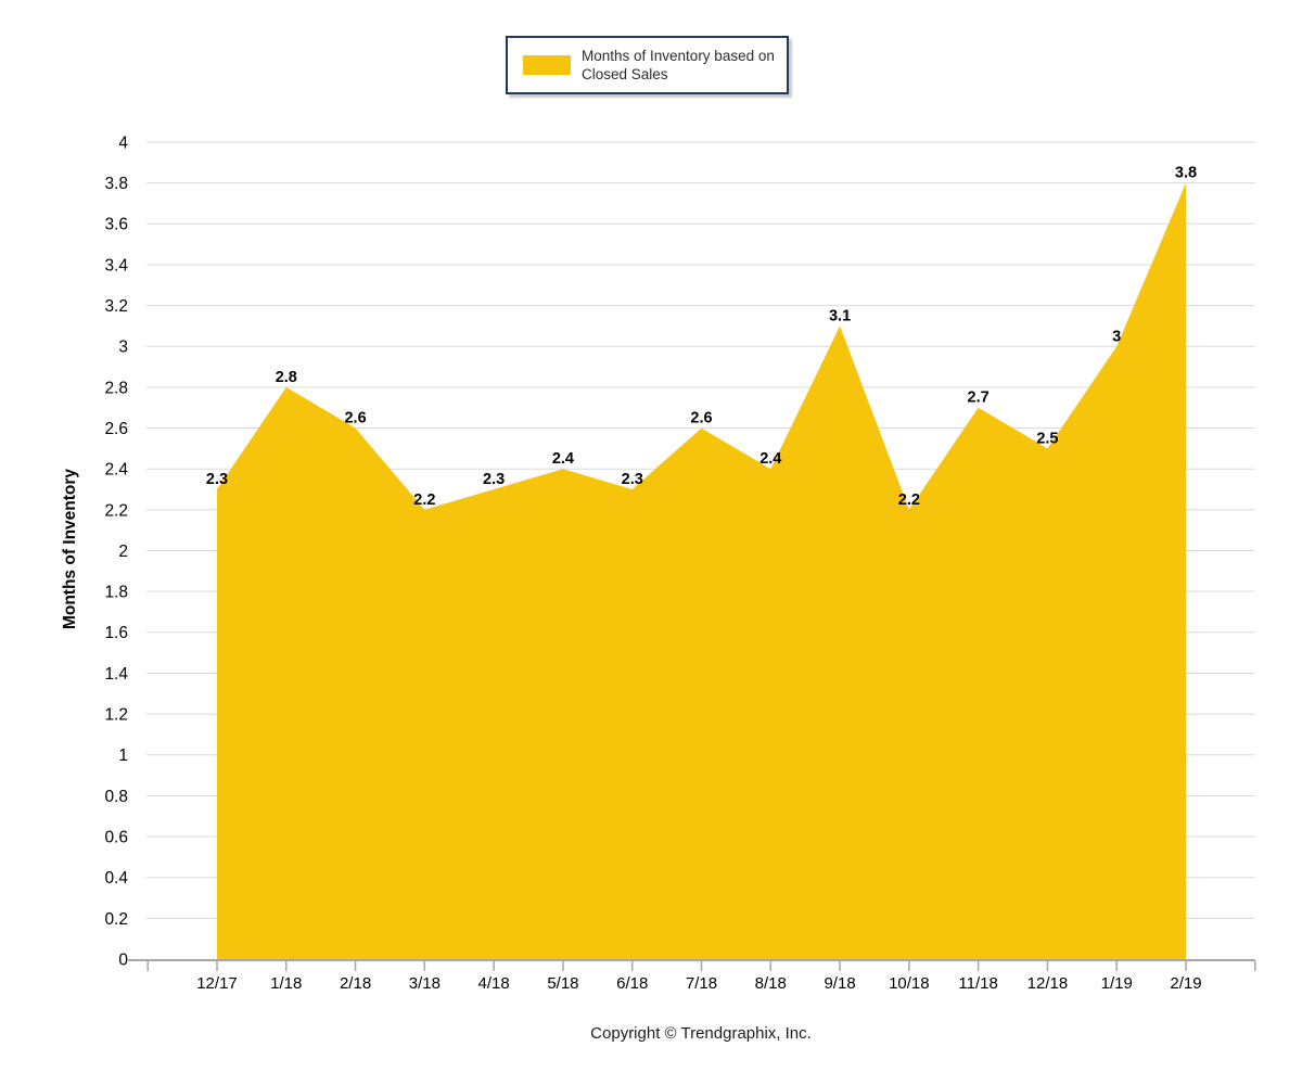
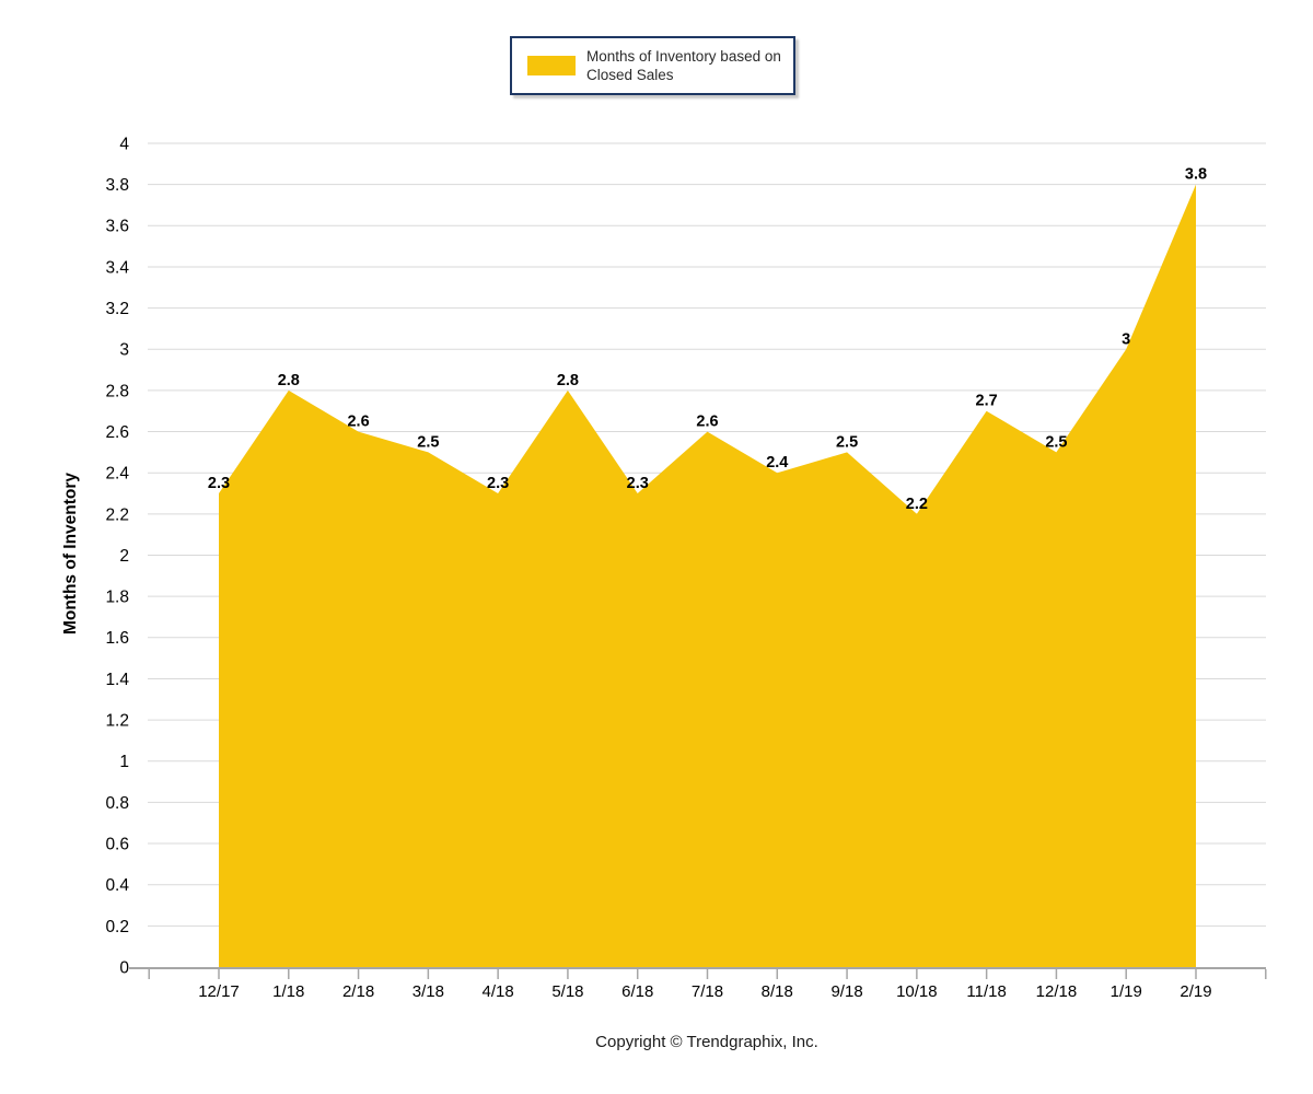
3/18: 2.2 -> 2.5
5/18: 2.4 -> 2.8
9/18: 3.1 -> 2.5
